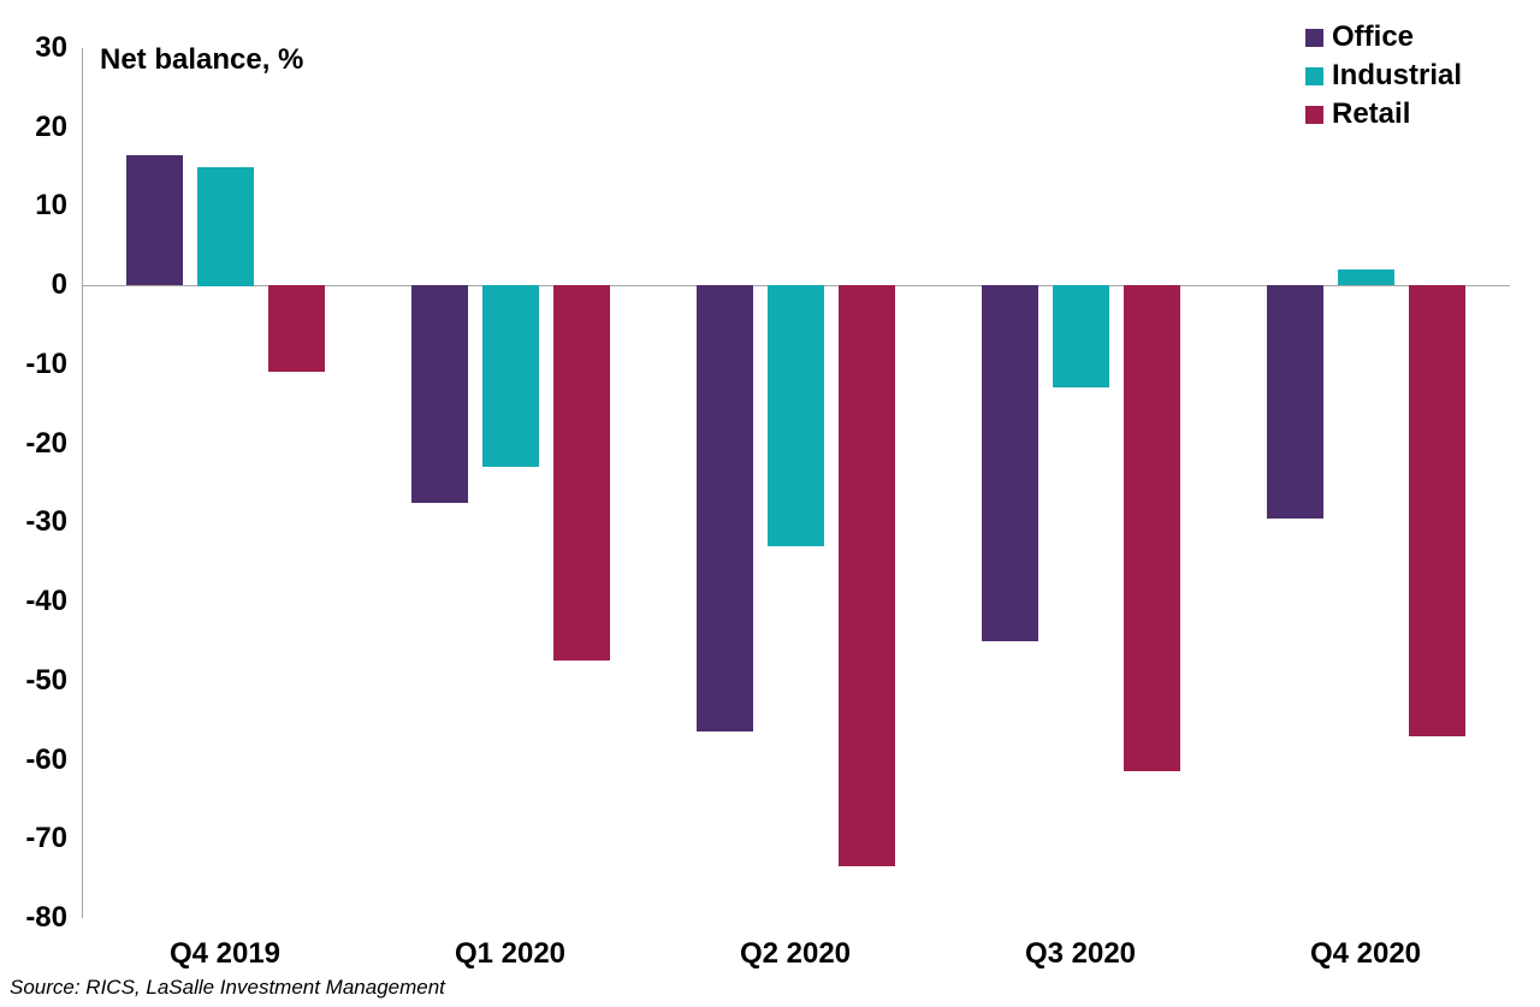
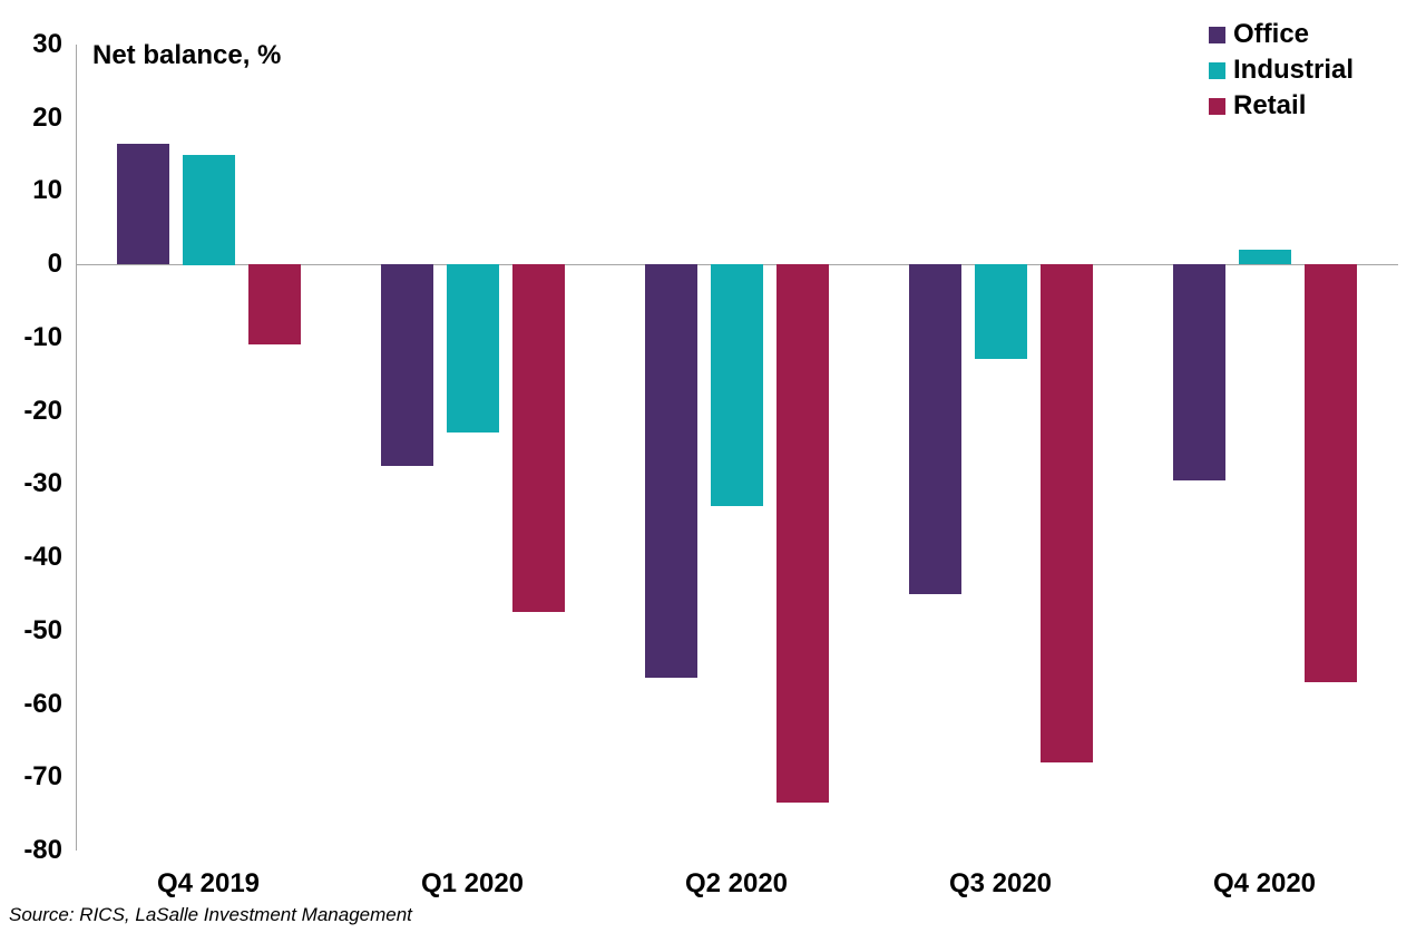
Retail/Q3 2020: -62 -> -68
